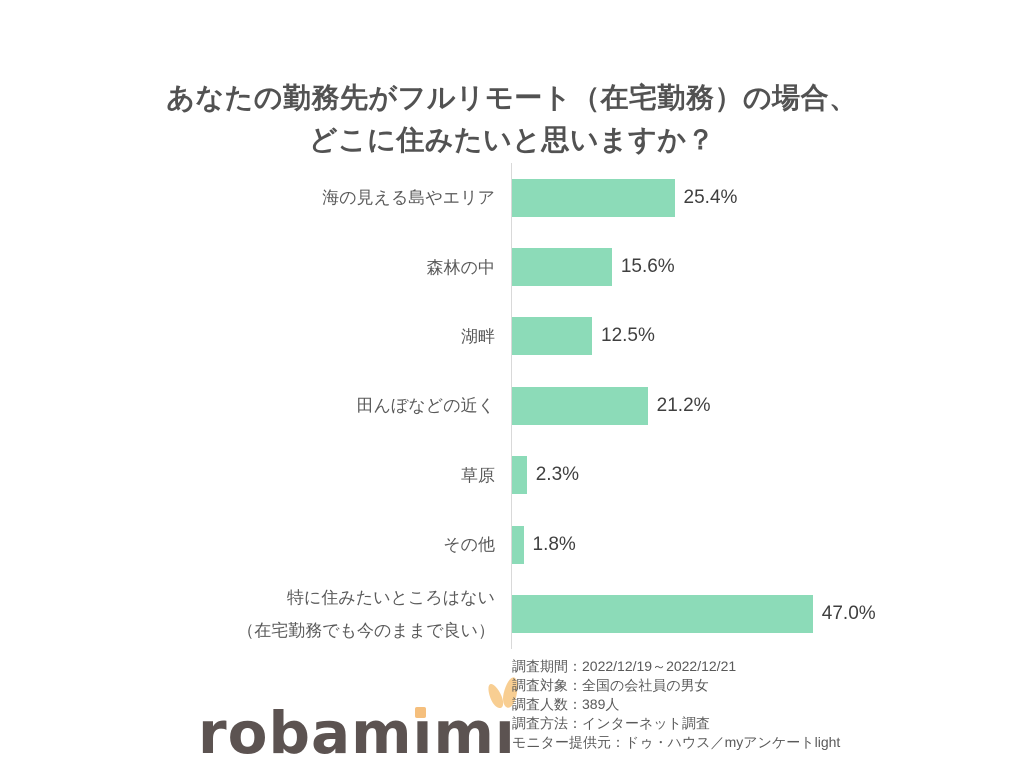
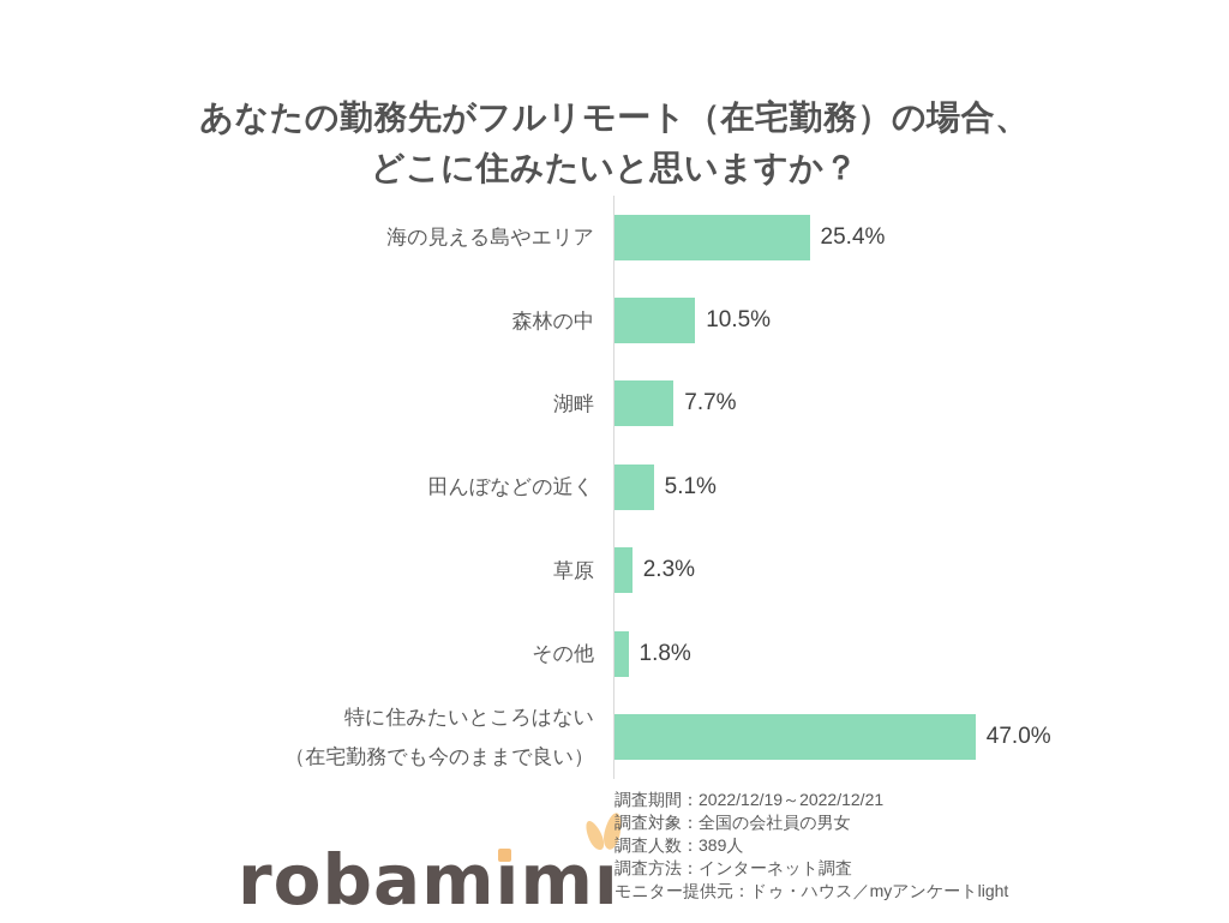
森林の中: 15.6% -> 10.5%
湖畔: 12.5% -> 7.7%
田んぼなどの近く: 21.2% -> 5.1%
